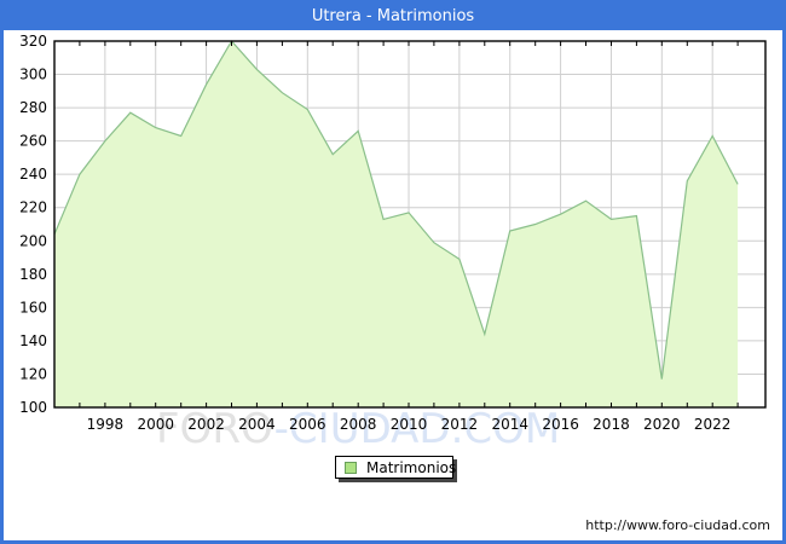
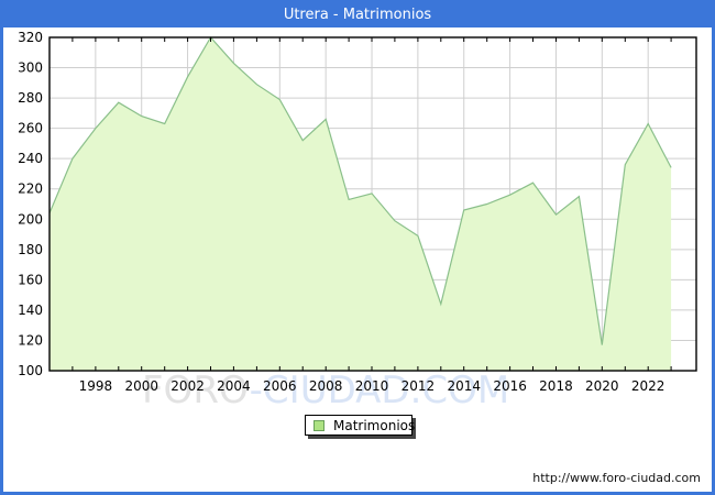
2018: 213 -> 203
